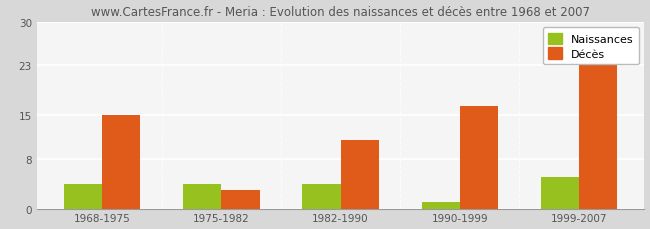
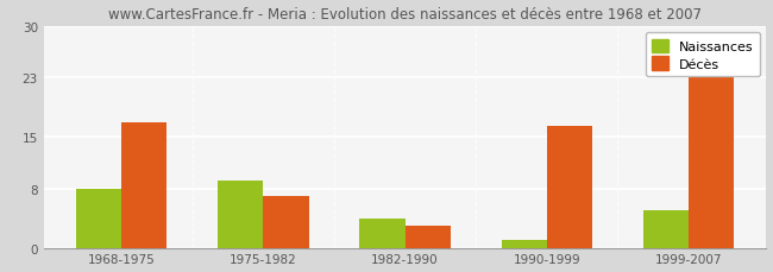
Naissances/1968-1975: 4 -> 8
Décès/1968-1975: 15.0 -> 17.0
Naissances/1975-1982: 4 -> 9
Décès/1975-1982: 3.0 -> 7.0
Décès/1982-1990: 11.0 -> 3.0
